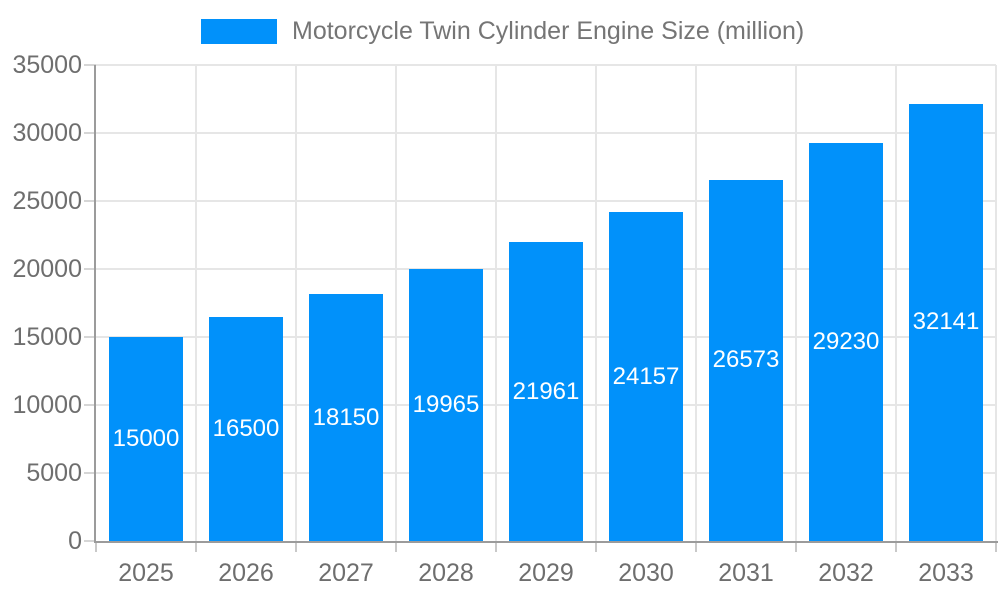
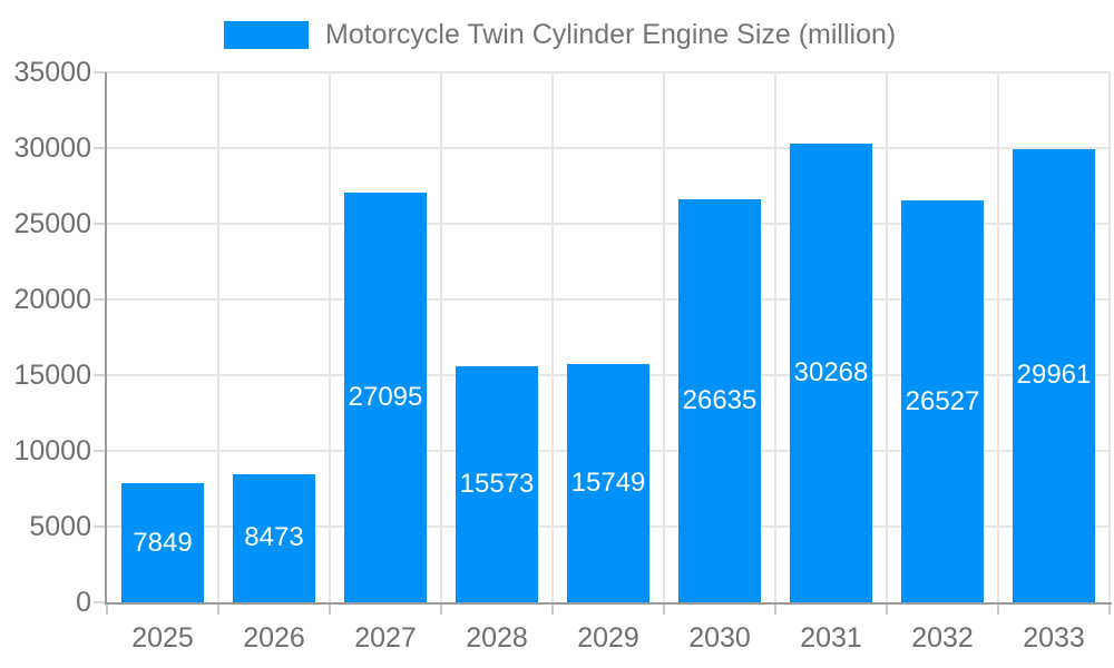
2025: 15000 -> 7849
2026: 16500 -> 8473
2027: 18150 -> 27095
2028: 19965 -> 15573
2029: 21961 -> 15749
2030: 24157 -> 26635
2031: 26573 -> 30268
2032: 29230 -> 26527
2033: 32141 -> 29961
